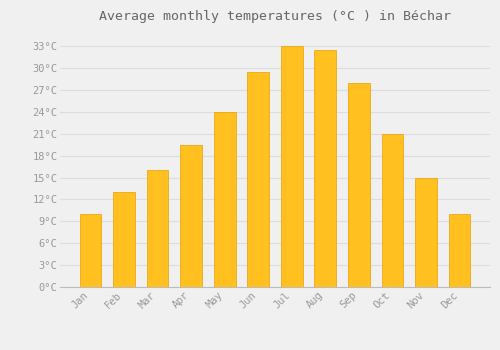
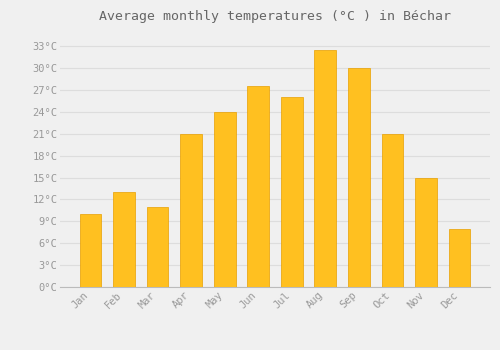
Mar: 16.0°C -> 11.0°C
Apr: 19.5°C -> 21.0°C
Jun: 29.5°C -> 27.6°C
Jul: 33.0°C -> 26.0°C
Sep: 28.0°C -> 30.0°C
Dec: 10.0°C -> 8.0°C
